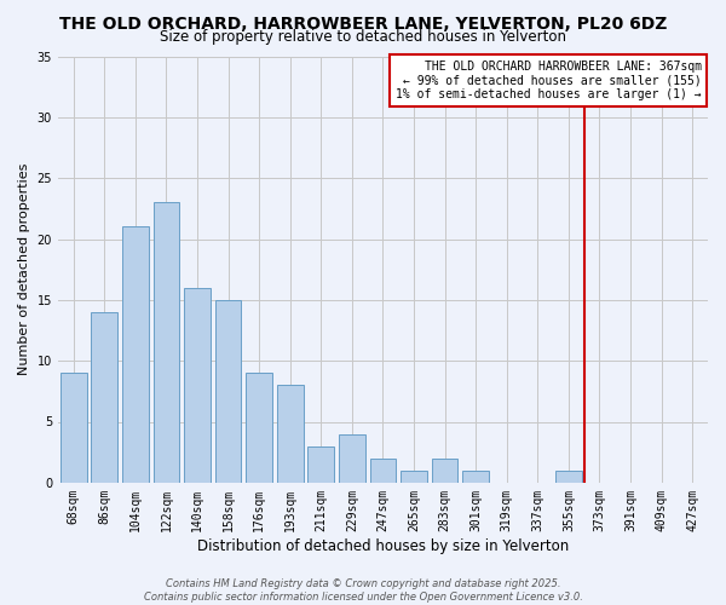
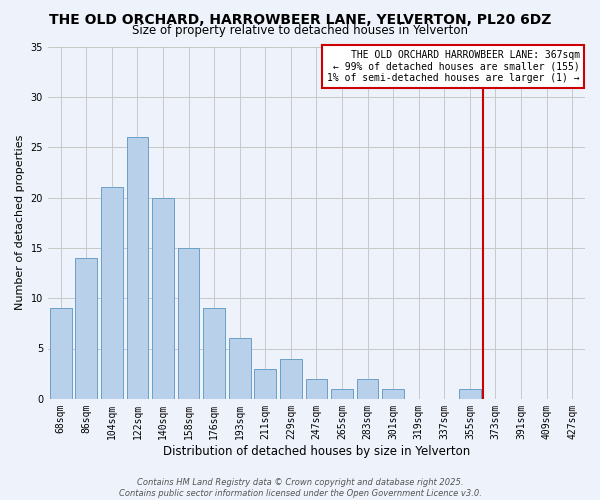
122sqm: 23 -> 26
140sqm: 16 -> 20
193sqm: 8 -> 6
